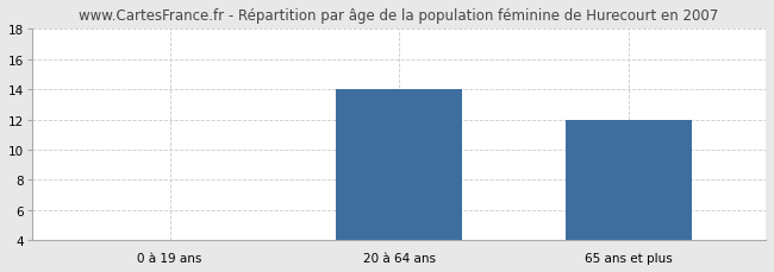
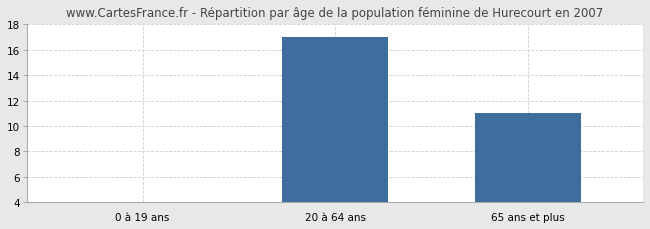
20 à 64 ans: 14 -> 17
65 ans et plus: 12 -> 11
